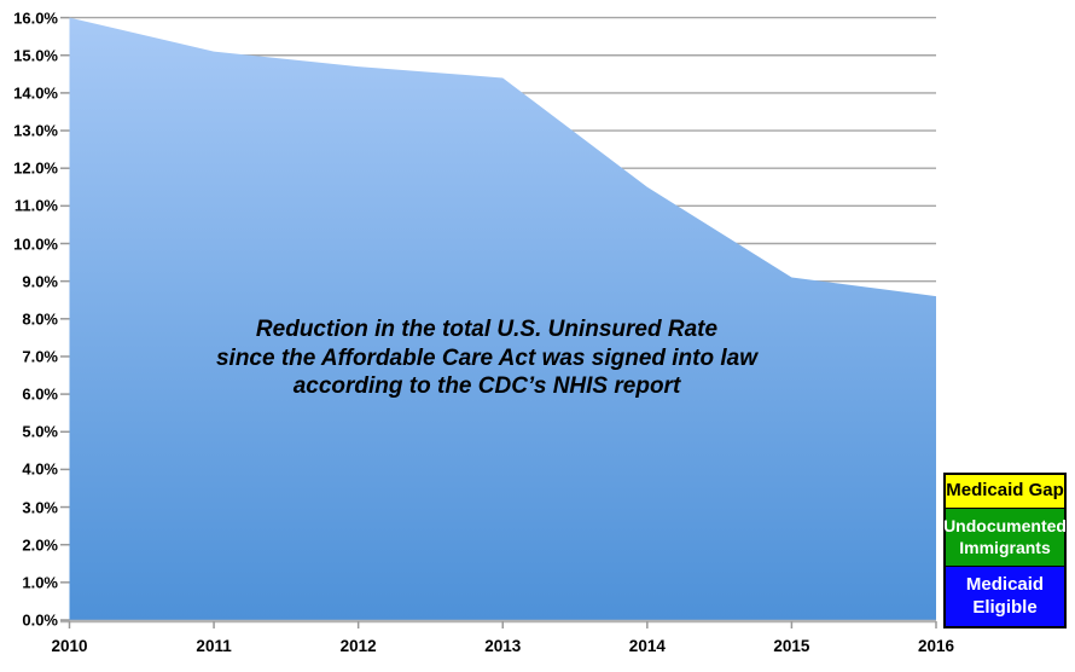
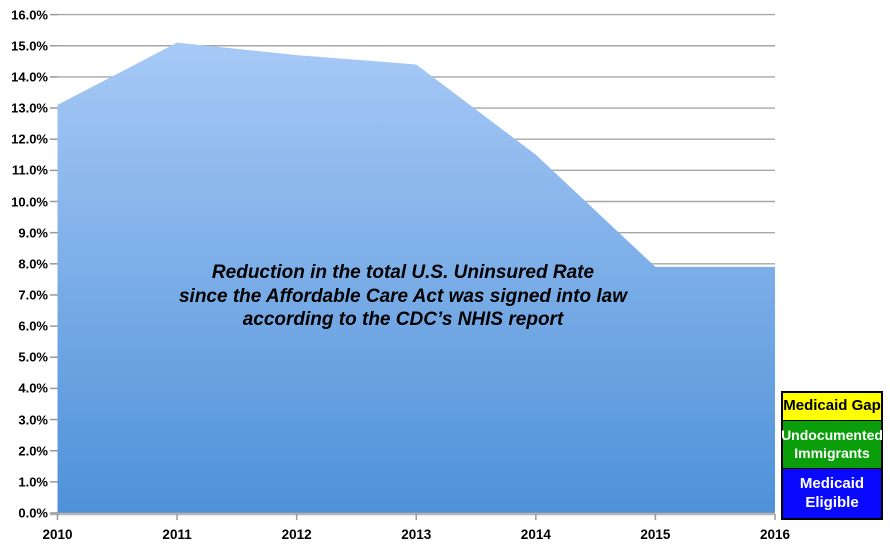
2010: 16.0% -> 13.1%
2015: 9.1% -> 7.9%
2016: 8.6% -> 7.9%
